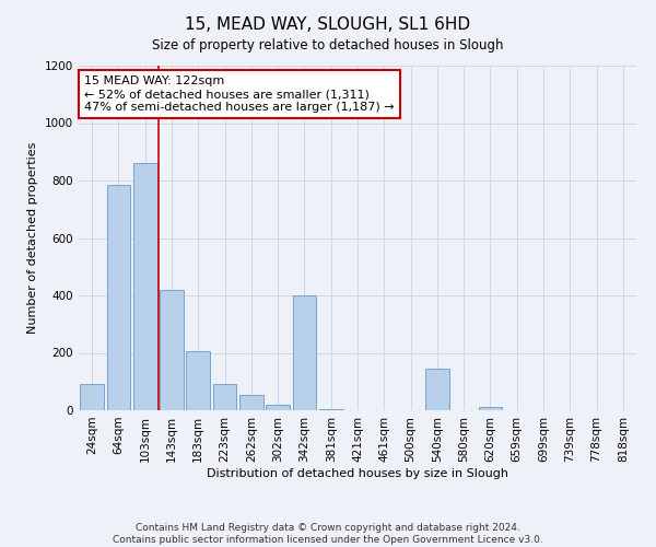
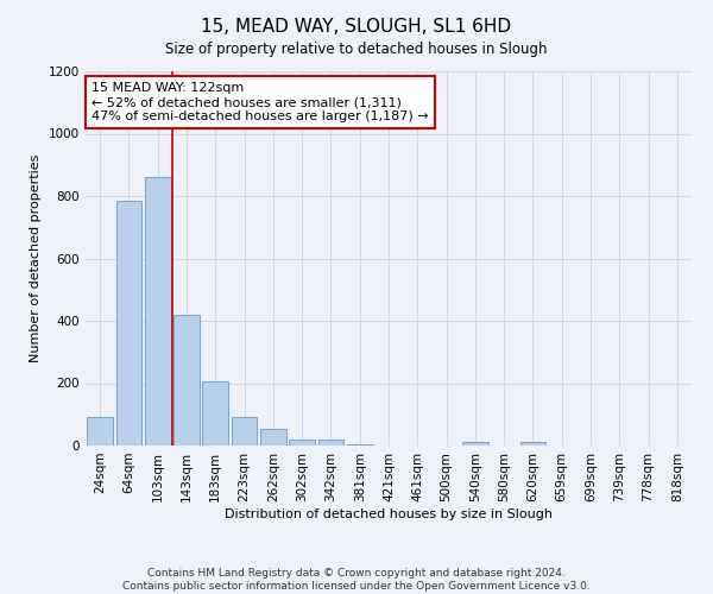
342sqm: 400 -> 20
540sqm: 145 -> 10
